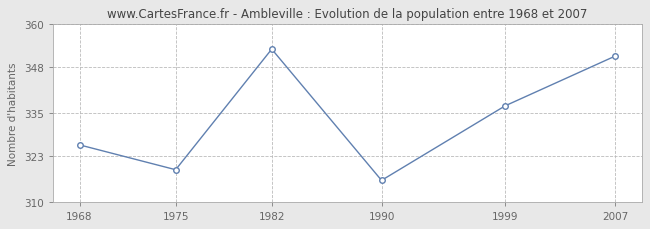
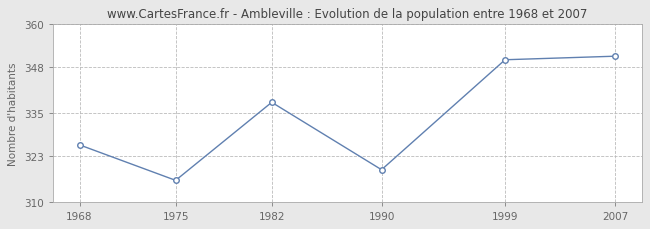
1975: 319 -> 316
1982: 353 -> 338
1990: 316 -> 319
1999: 337 -> 350
